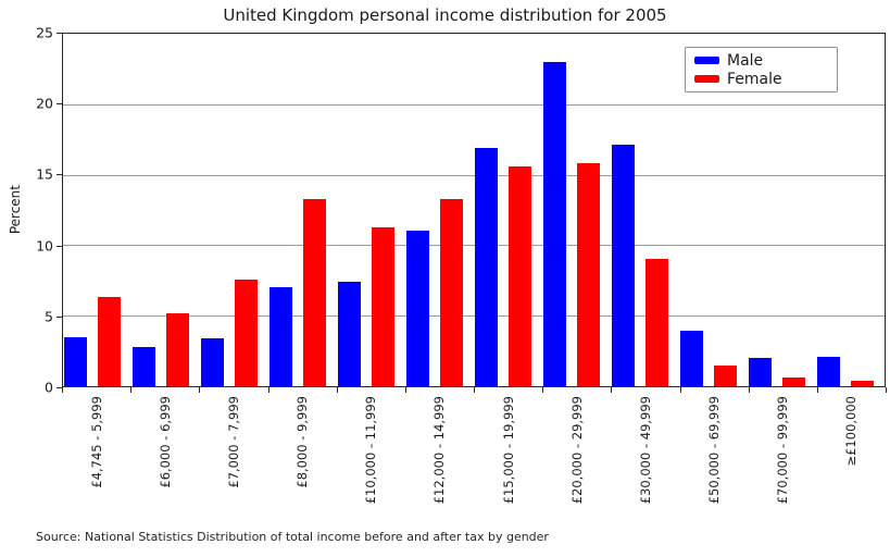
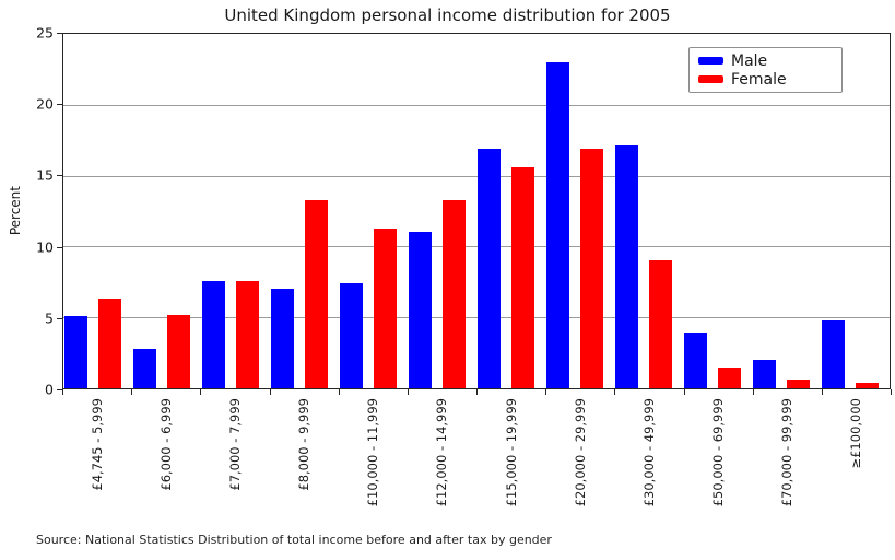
Male/£4,745 - 5,999: 3.5 -> 5.1
Male/£7,000 - 7,999: 3.4 -> 7.6
Female/£20,000 - 29,999: 15.8 -> 16.9
Male/≥£100,000: 2.1 -> 4.8
